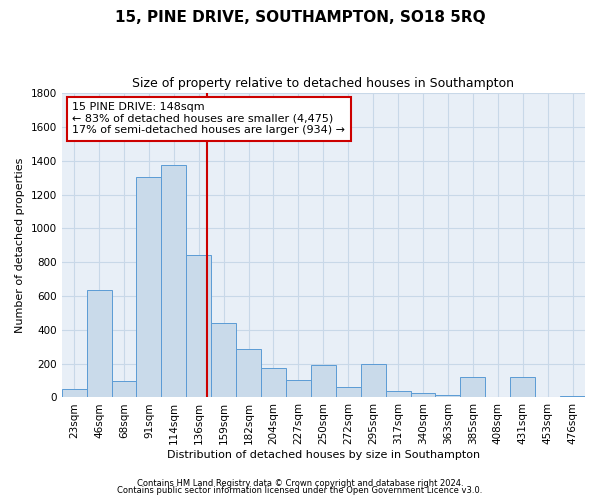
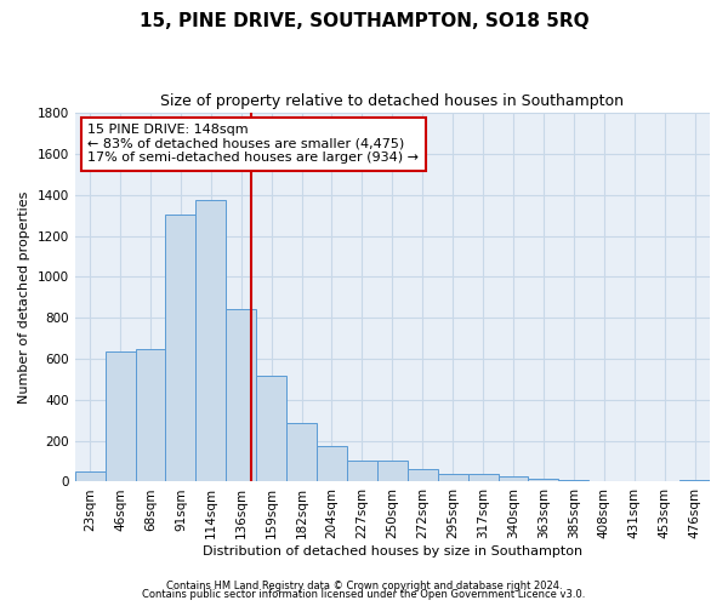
68sqm: 100 -> 640
159sqm: 440 -> 520
250sqm: 190 -> 100
295sqm: 200 -> 40
385sqm: 120 -> 10
431sqm: 120 -> 0
